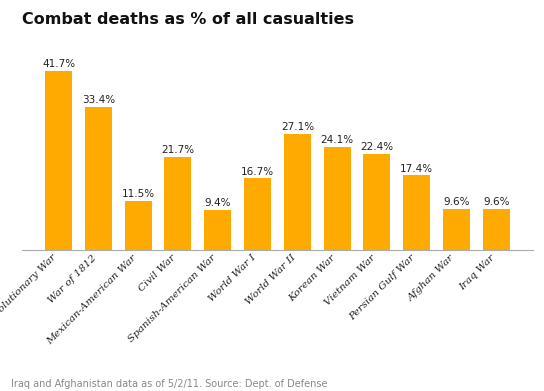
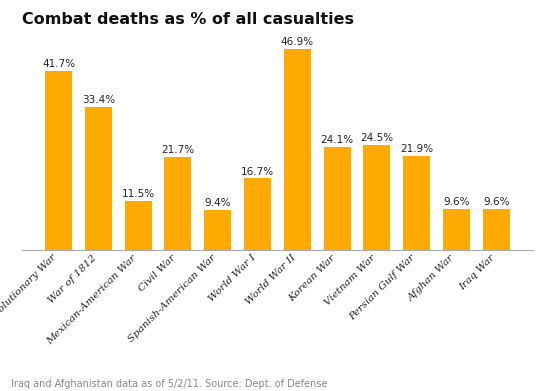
World War II: 27.1% -> 46.9%
Vietnam War: 22.4% -> 24.5%
Persian Gulf War: 17.4% -> 21.9%
